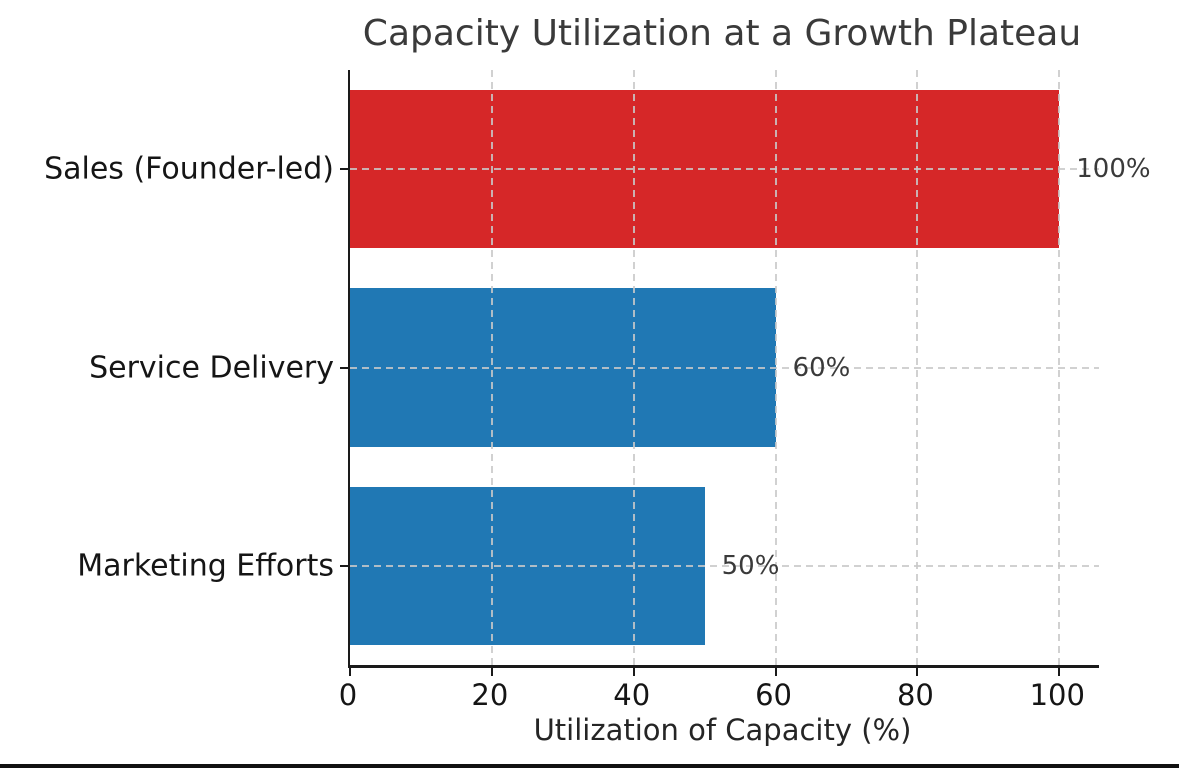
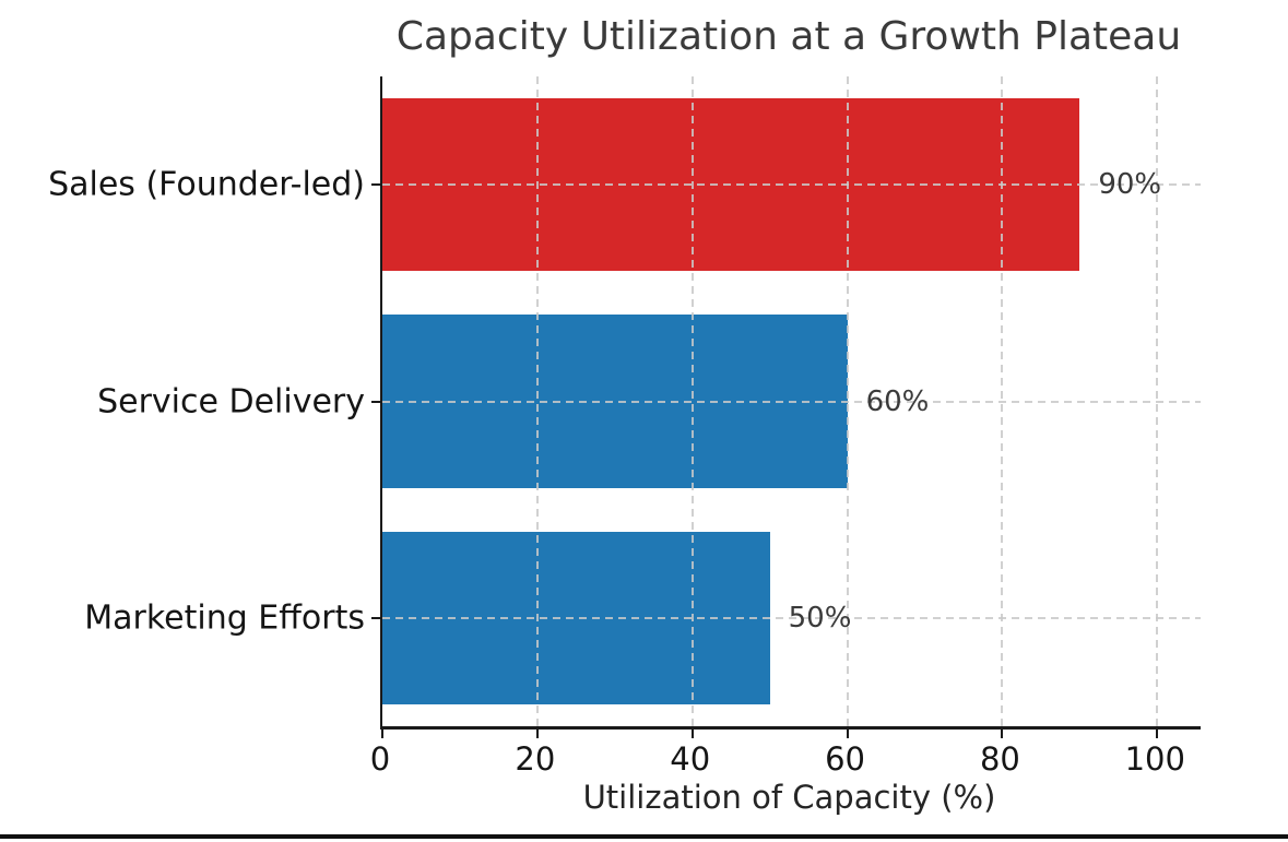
Sales (Founder-led): 100% -> 90%
